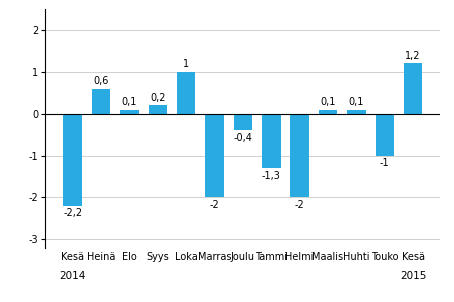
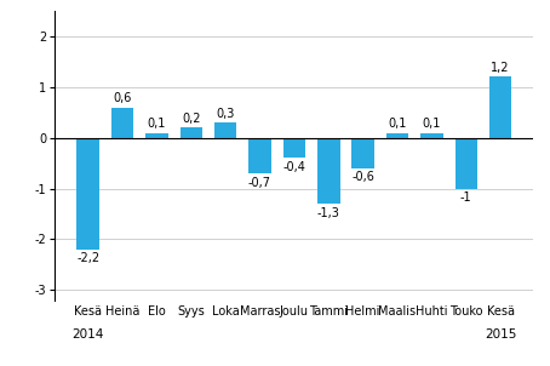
Loka: 1 -> 0,3
Marras: -2 -> -0,7
Helmi: -2 -> -0,6
